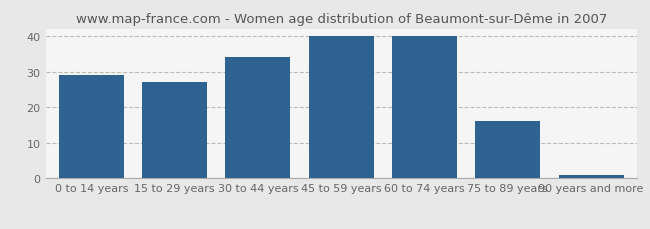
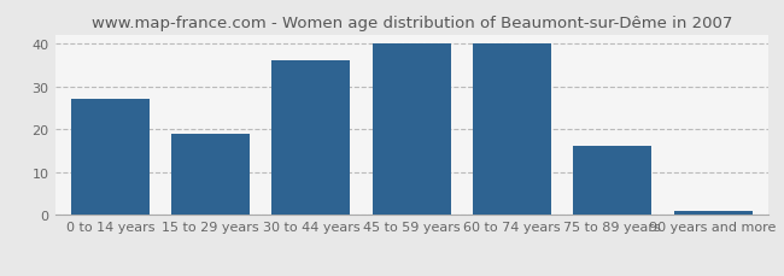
0 to 14 years: 29 -> 27
15 to 29 years: 27 -> 19
30 to 44 years: 34 -> 36
